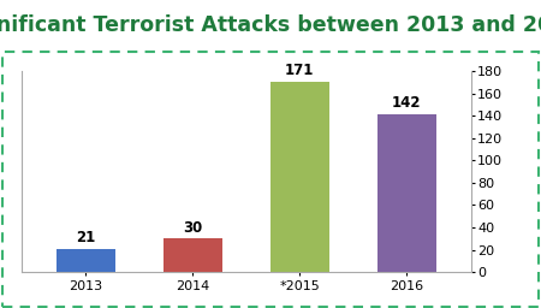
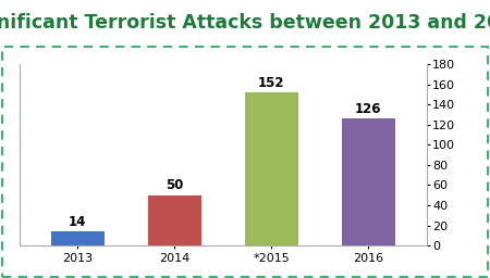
2013: 21 -> 14
2014: 30 -> 50
*2015: 171 -> 152
2016: 142 -> 126
